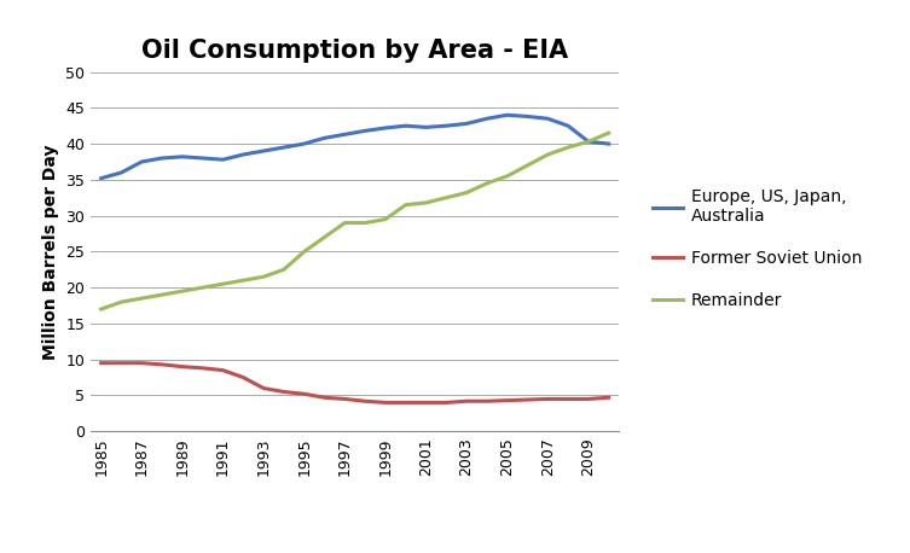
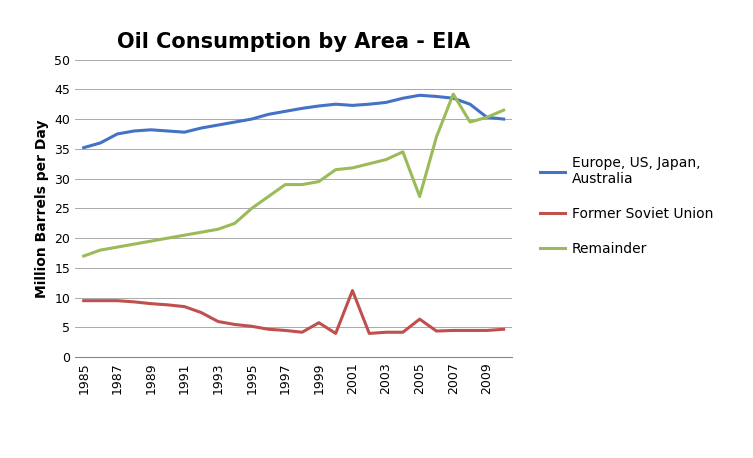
Former Soviet Union/1999: 4.0 -> 5.8
Former Soviet Union/2001: 4.0 -> 11.2
Former Soviet Union/2005: 4.3 -> 6.4
Remainder/2005: 35.5 -> 27.0
Remainder/2007: 38.5 -> 44.2
